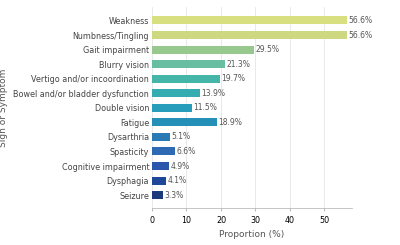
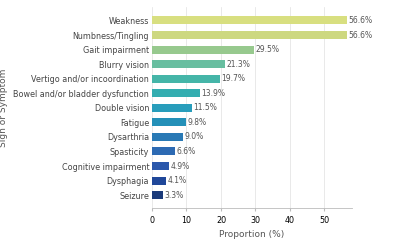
Fatigue: 18.9% -> 9.8%
Dysarthria: 5.1% -> 9.0%
